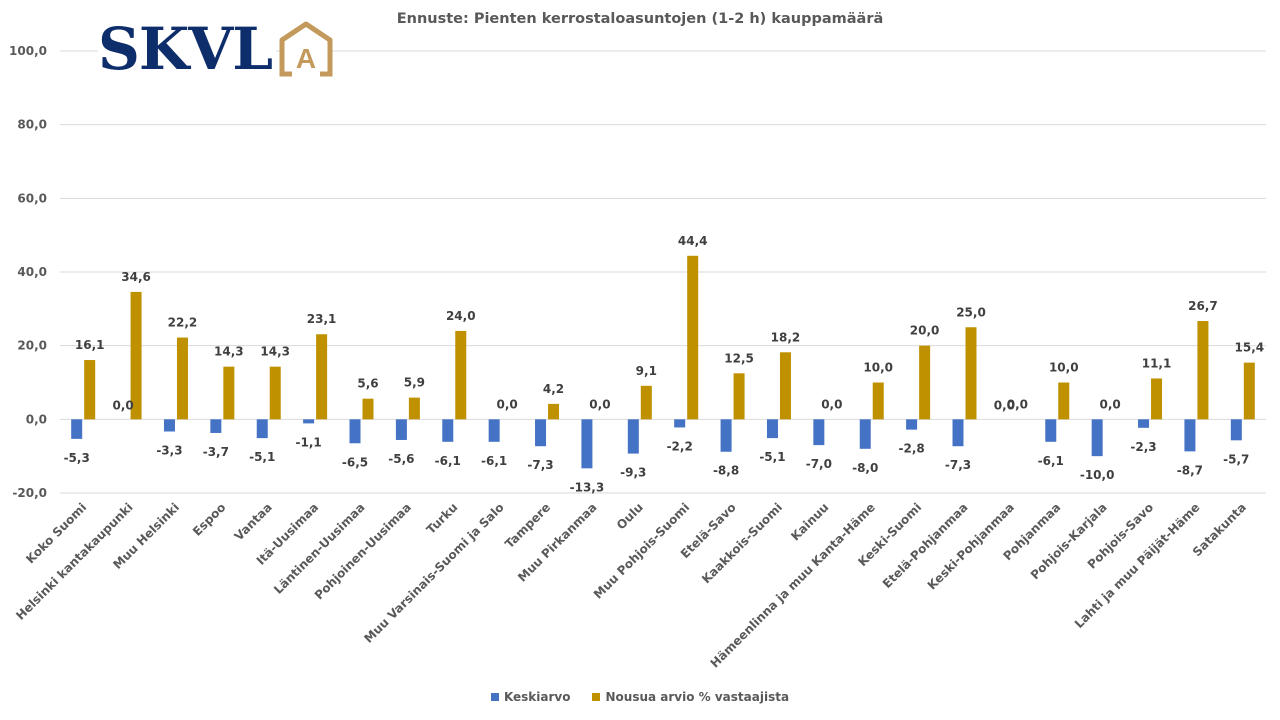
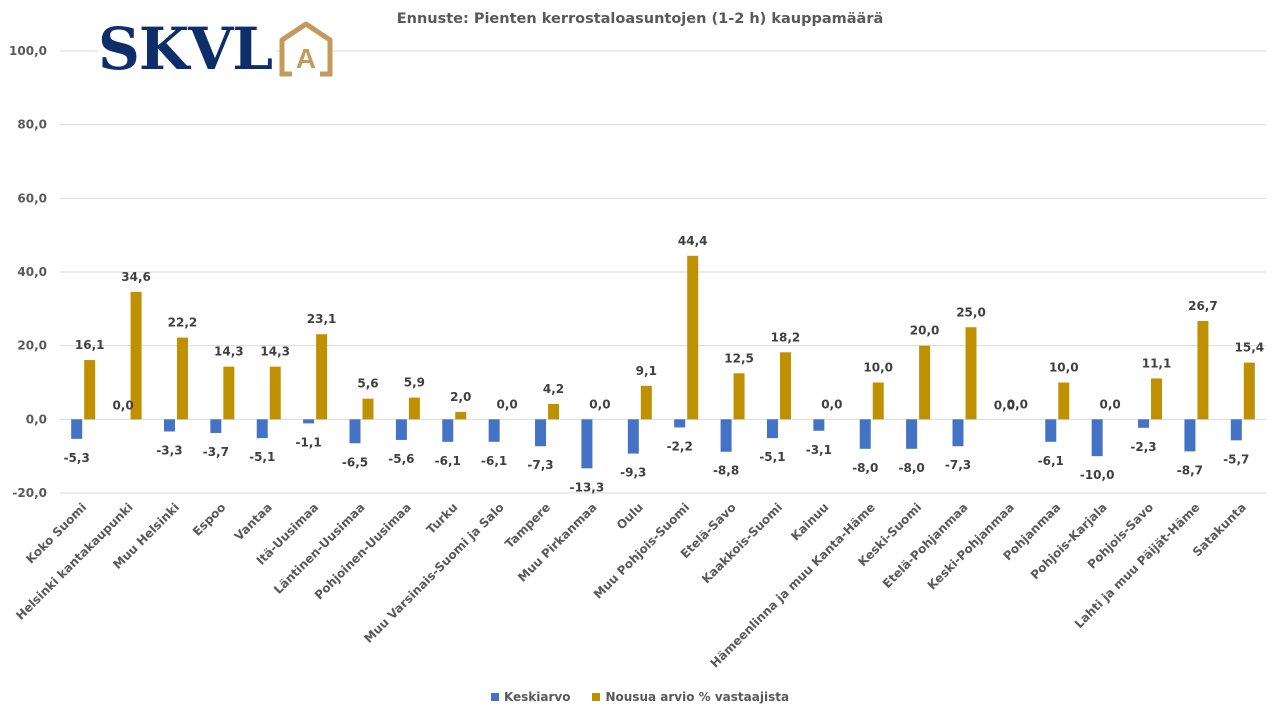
Nousua arvio % vastaajista/Turku: 24,0 -> 2,0
Keskiarvo/Kainuu: -7,0 -> -3,1
Keskiarvo/Keski-Suomi: -2,8 -> -8,0
